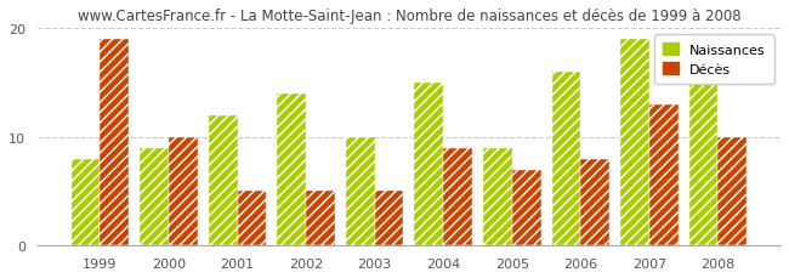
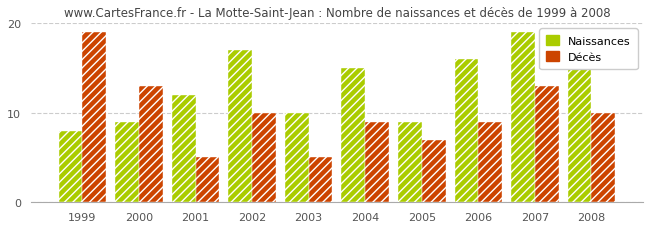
Décès/2000: 10 -> 13
Naissances/2002: 14 -> 17
Décès/2002: 5 -> 10
Décès/2006: 8 -> 9
